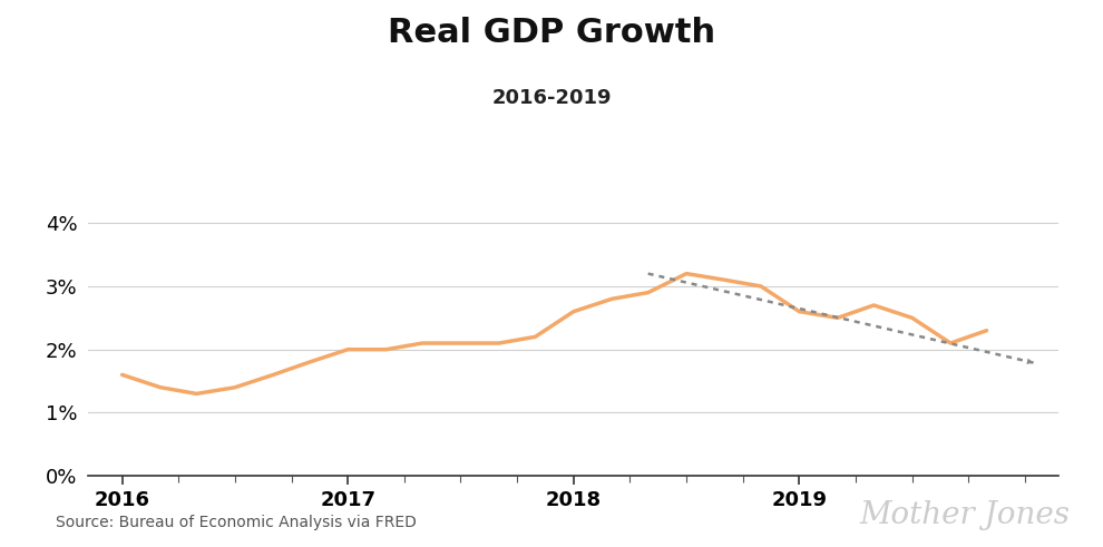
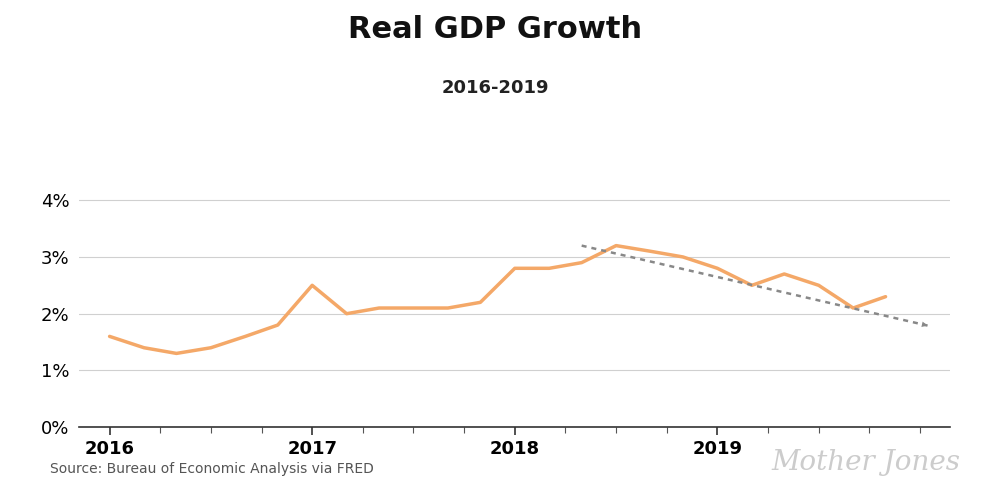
2017: 2.0% -> 2.5%
2018: 2.6% -> 2.8%
2019: 2.6% -> 2.8%
